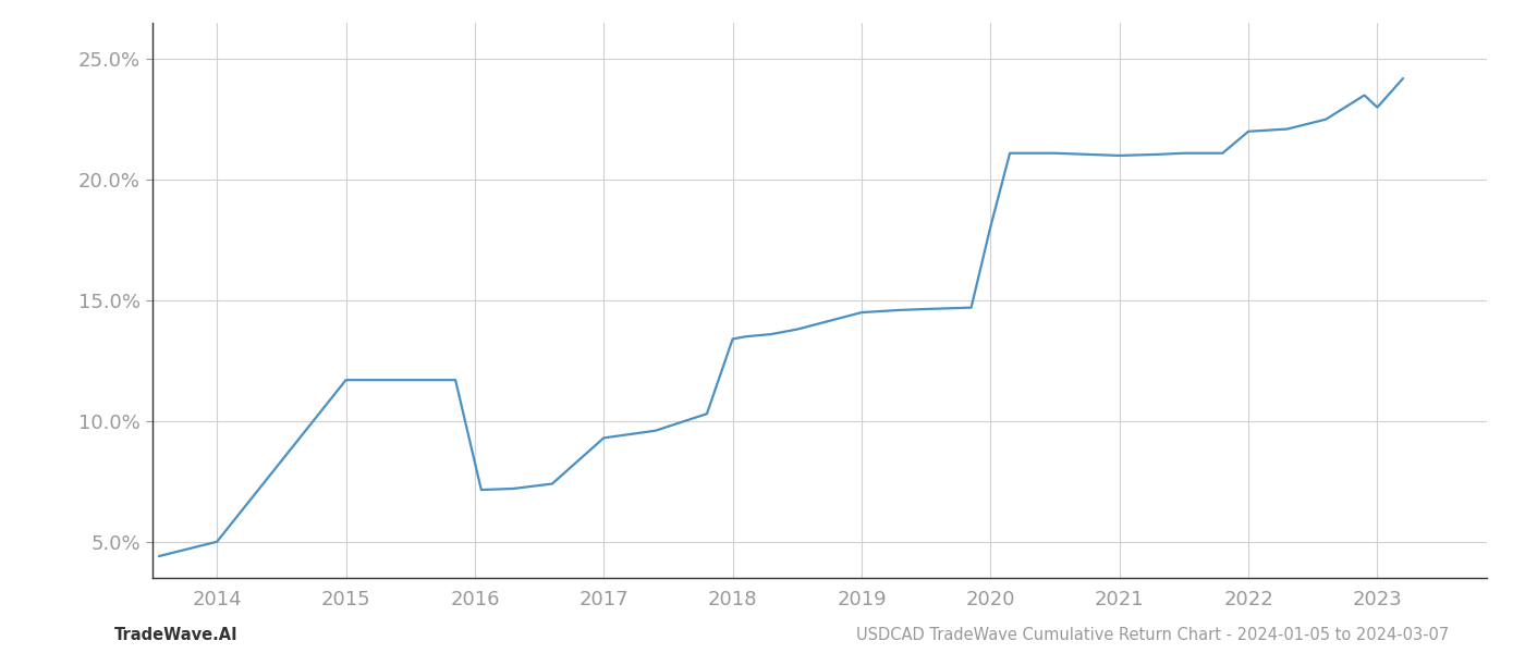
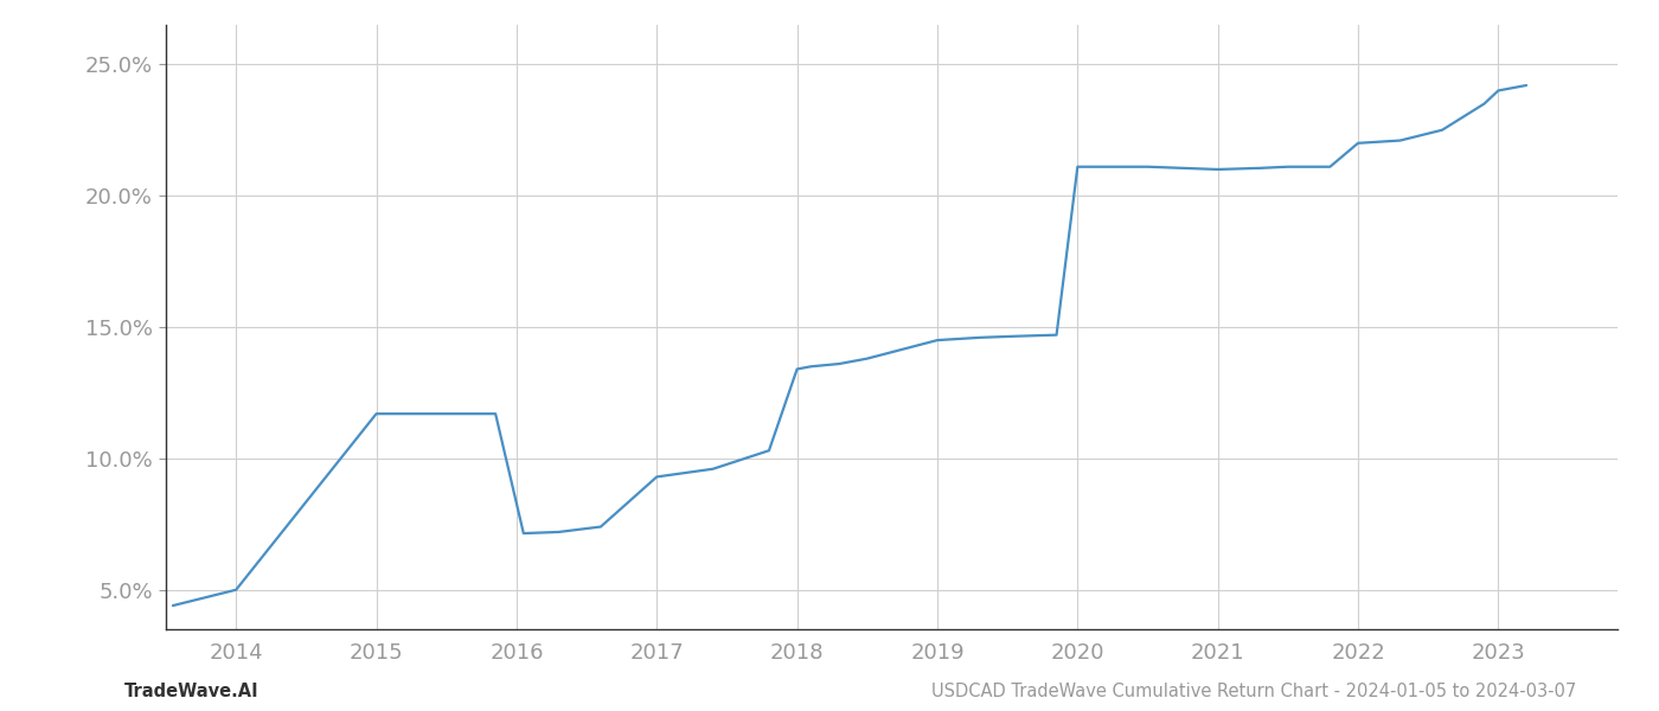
2020: 18.05% -> 21.10%
2023: 23.00% -> 24.00%
